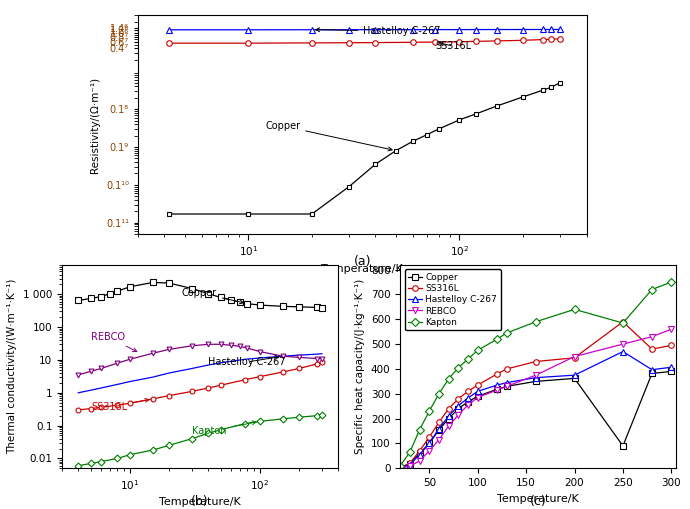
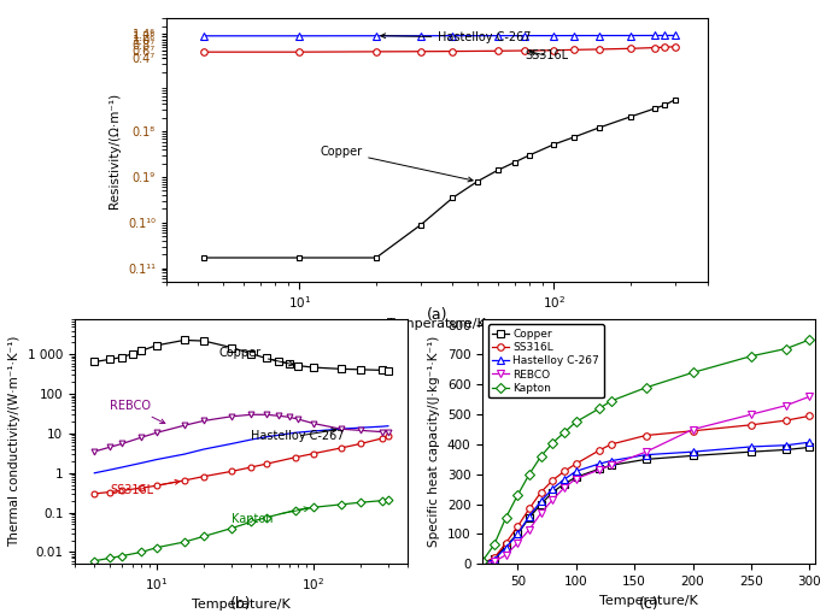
Copper/250: 90 -> 375
SS316L/250: 590 -> 465
Hastelloy C-267/250: 470 -> 392
Kapton/250: 585 -> 695
